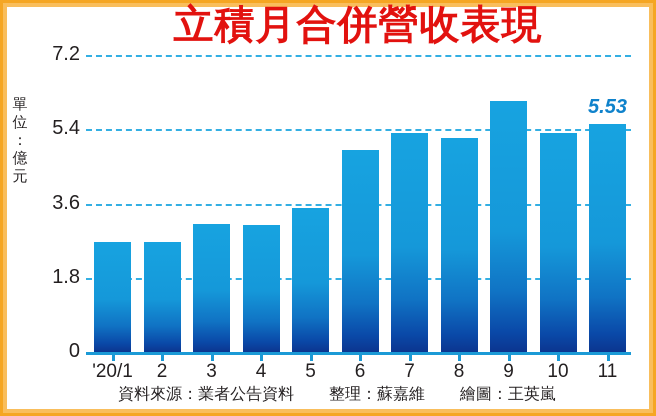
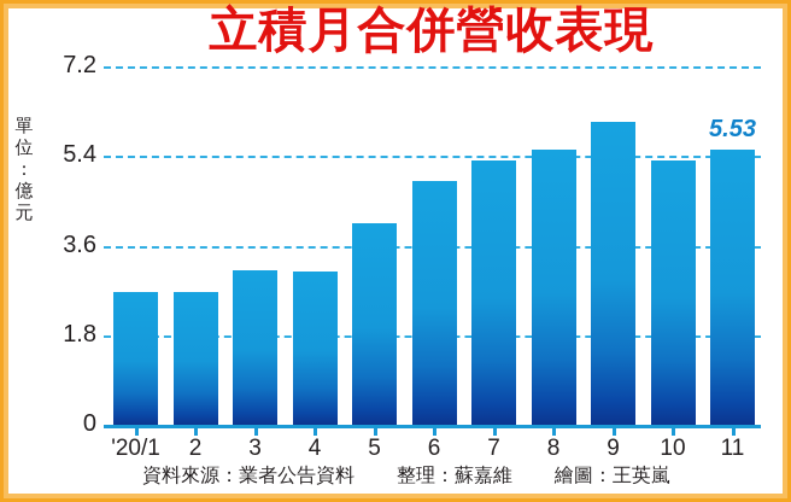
5: 3.5 -> 4.0
8: 5.2 -> 5.5
